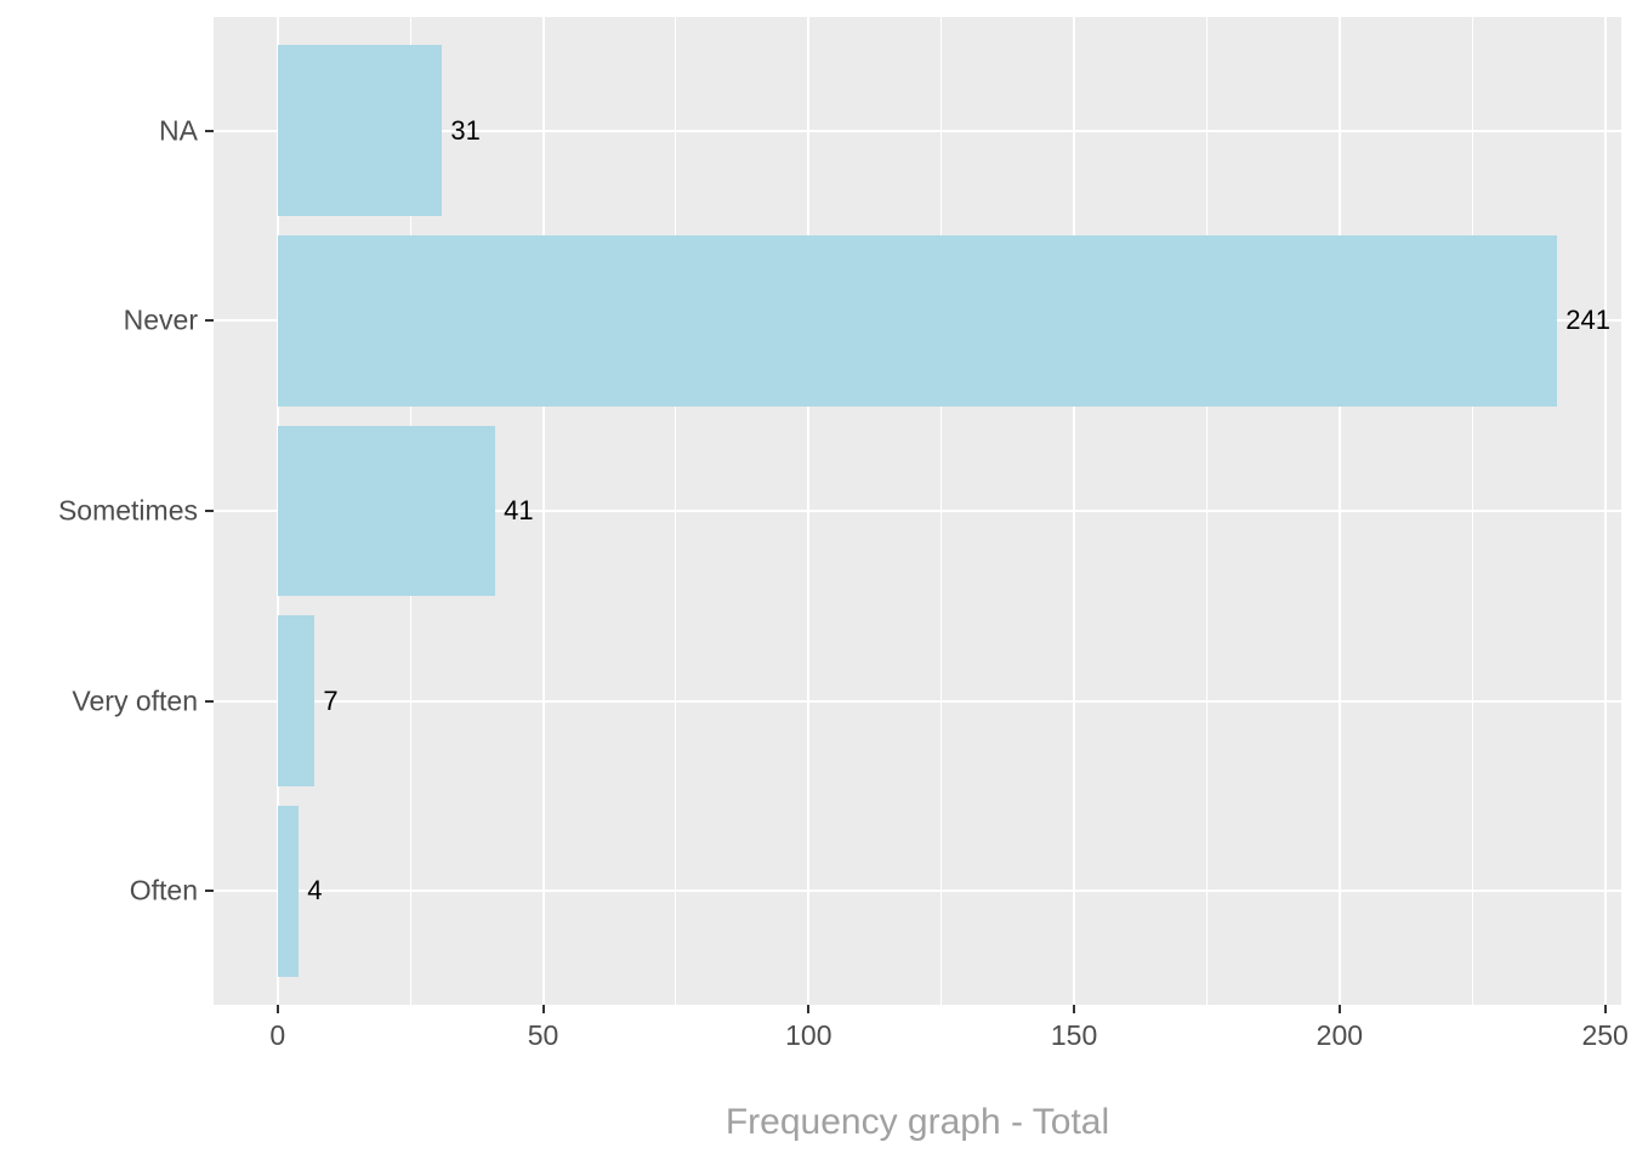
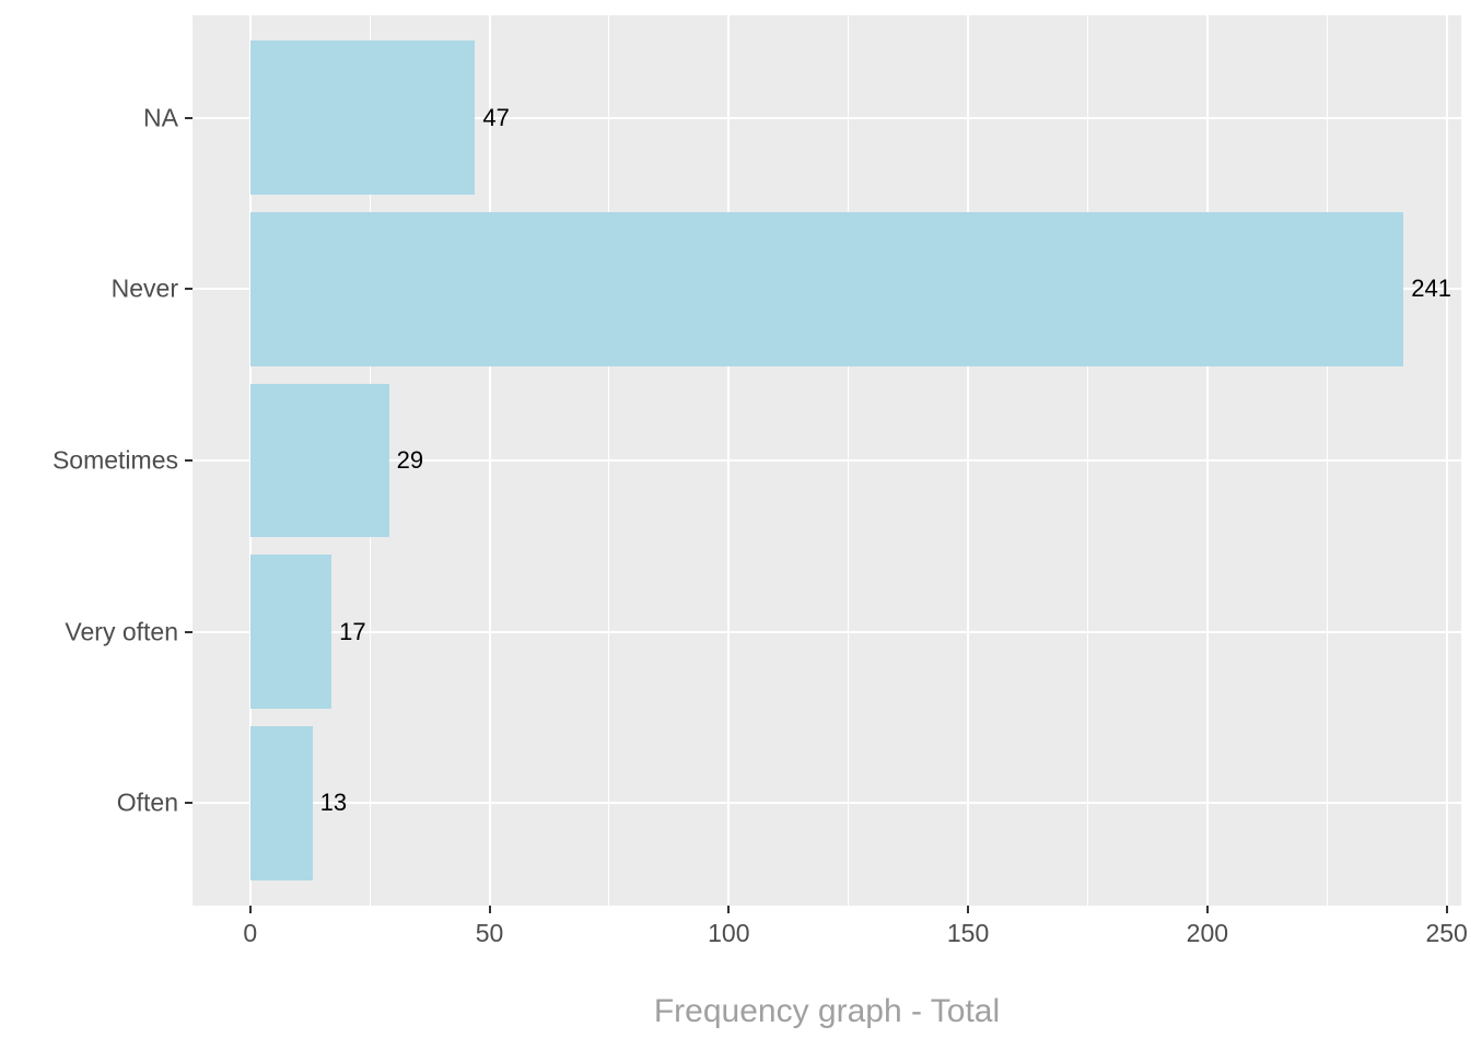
NA: 31 -> 47
Sometimes: 41 -> 29
Very often: 7 -> 17
Often: 4 -> 13
